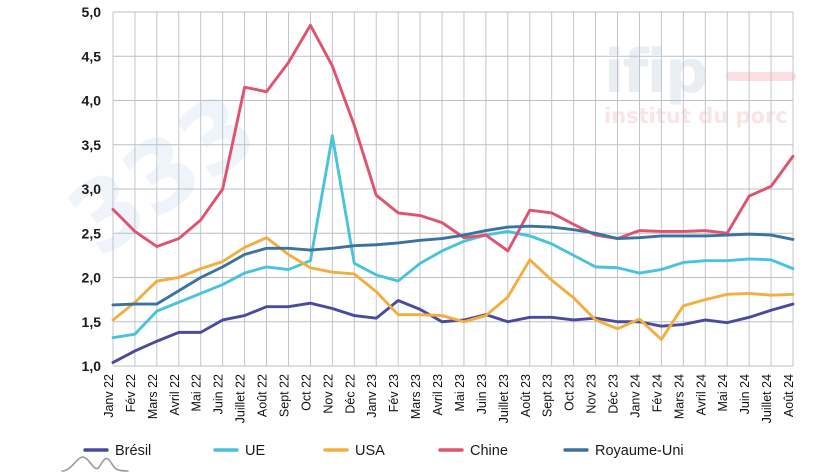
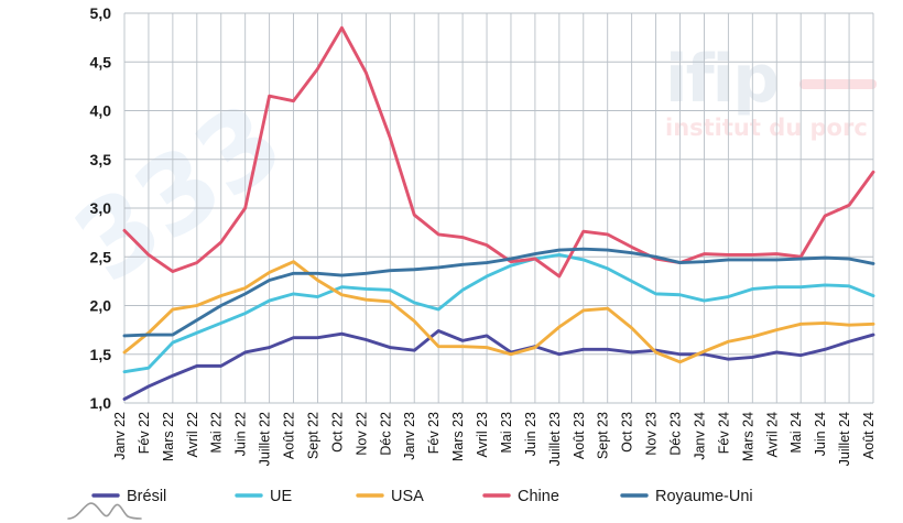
UE/Nov 22: 3,6 -> 2,2
Brésil/Avril 23: 1,5 -> 1,7
USA/Août 23: 2,2 -> 1,9
USA/Fév 24: 1,3 -> 1,6
